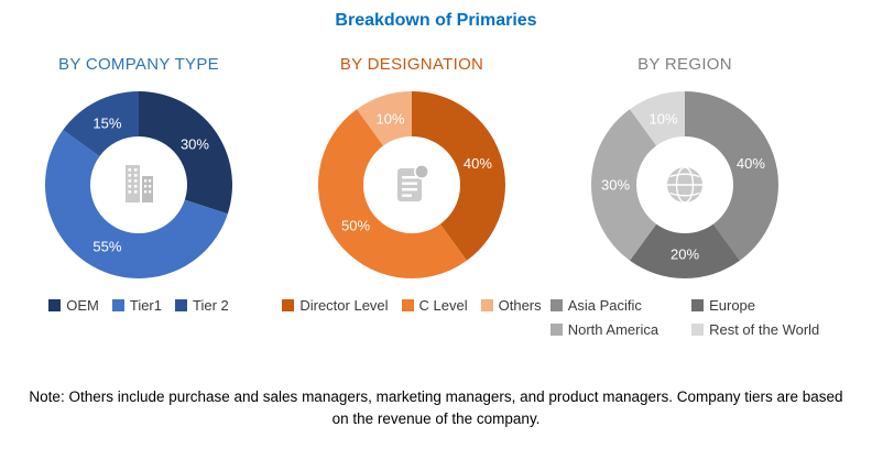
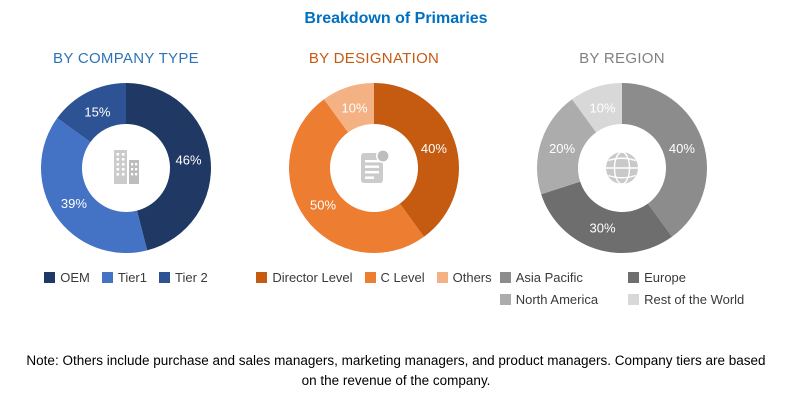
BY COMPANY TYPE/OEM: 30% -> 46%
BY COMPANY TYPE/Tier1: 55% -> 39%
BY REGION/Europe: 20% -> 30%
BY REGION/North America: 30% -> 20%
